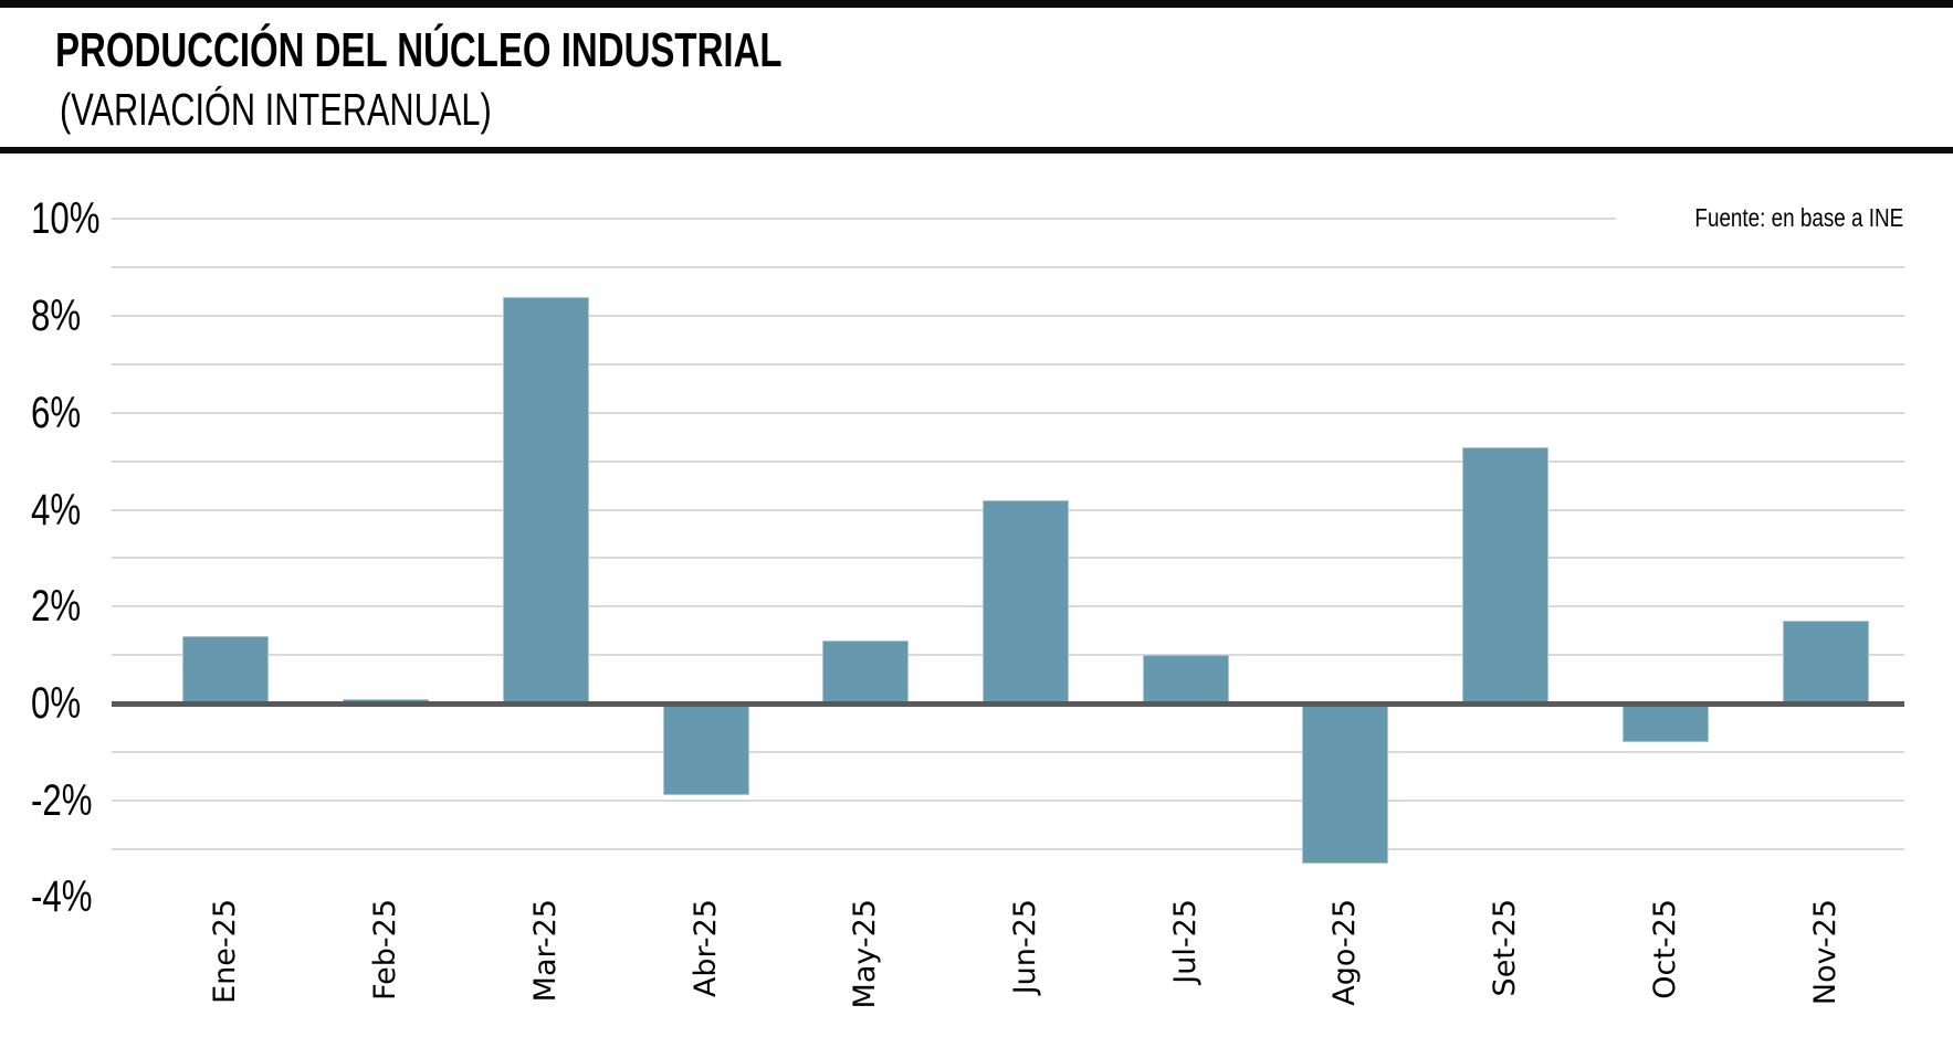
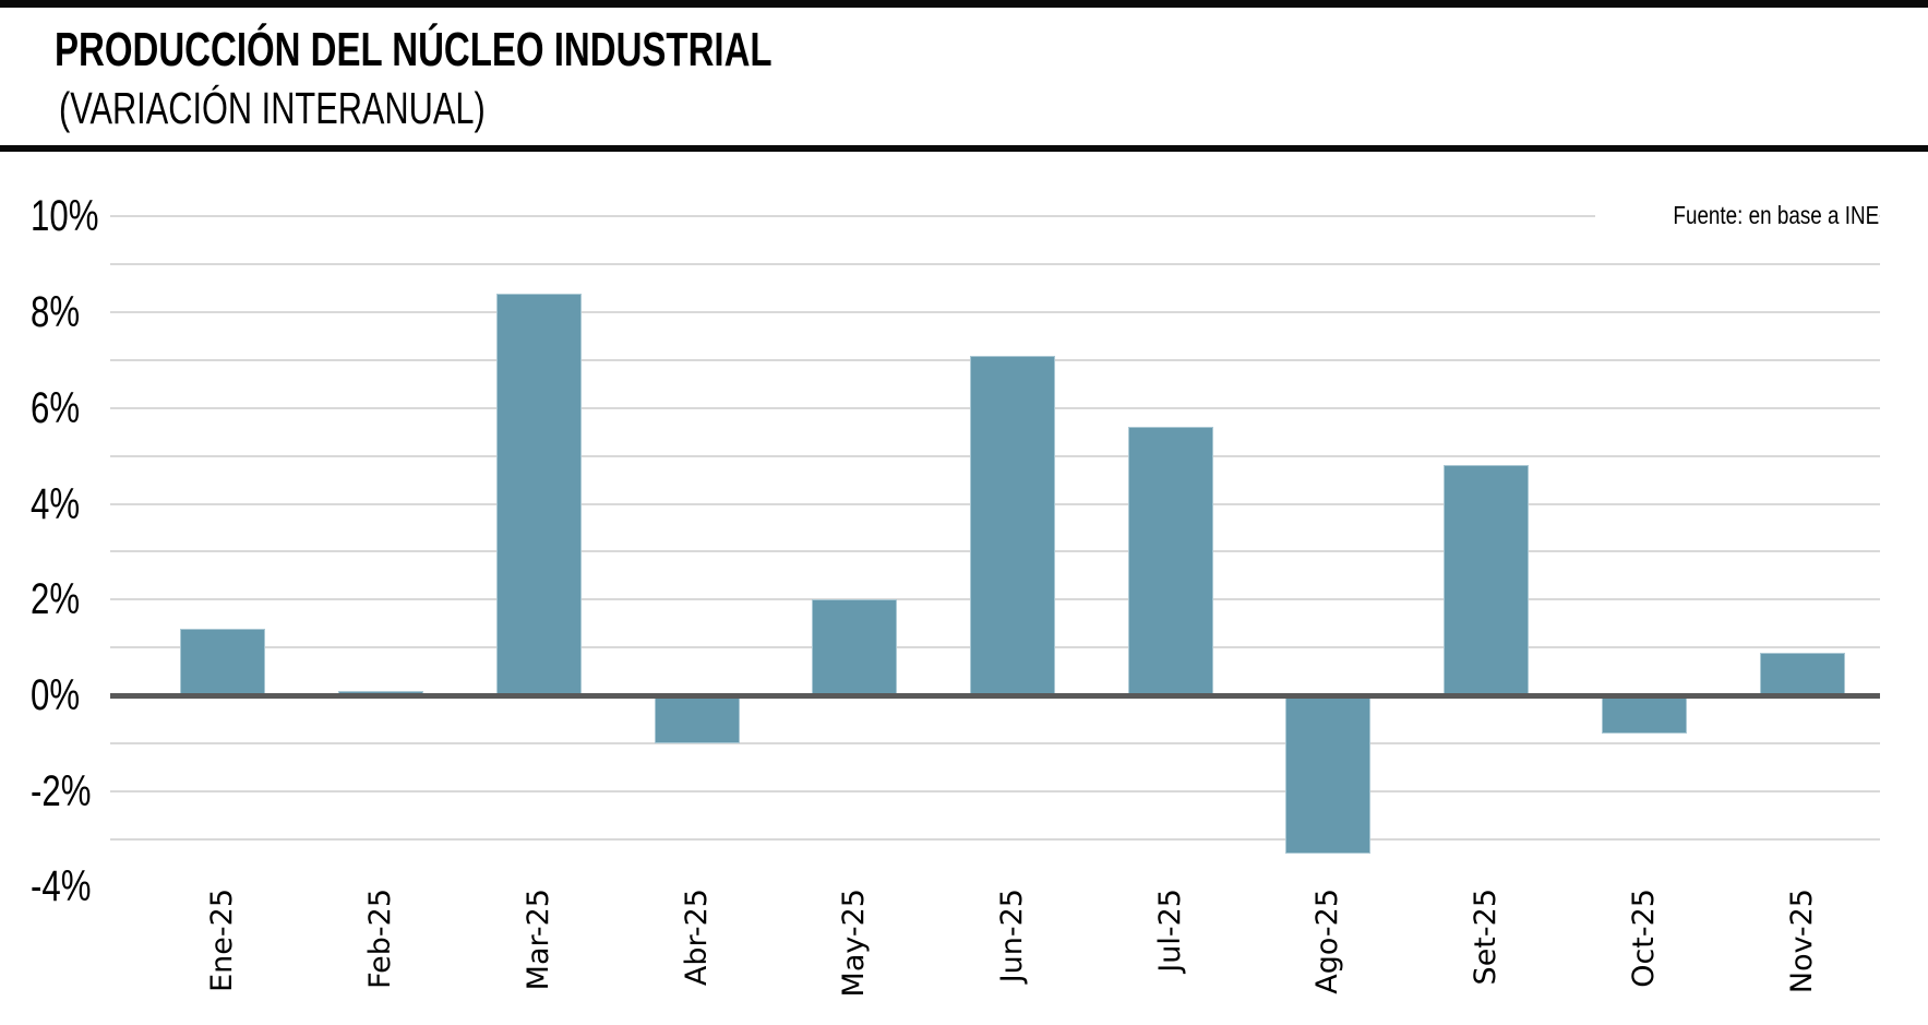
Abr-25: -1.9% -> -1.0%
May-25: 1.3% -> 2.0%
Jun-25: 4.2% -> 7.1%
Jul-25: 1.0% -> 5.6%
Set-25: 5.3% -> 4.8%
Nov-25: 1.7% -> 0.9%
